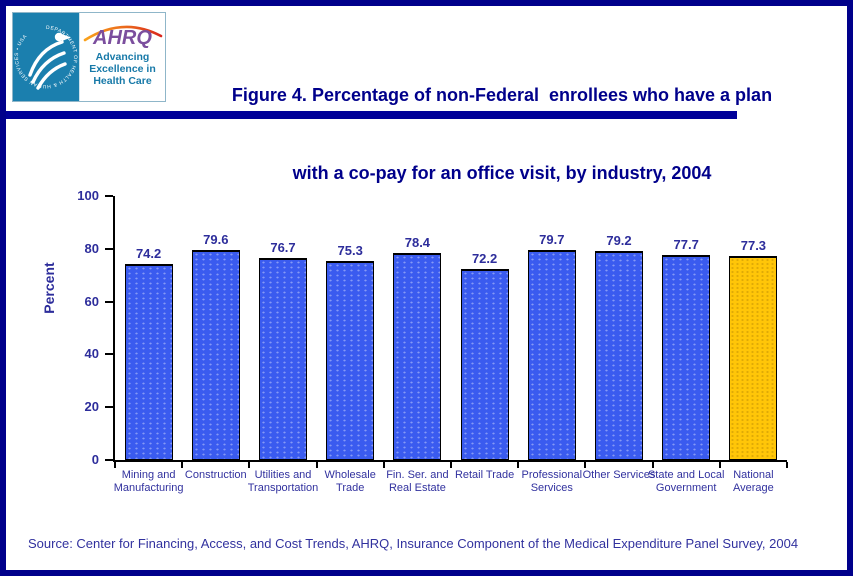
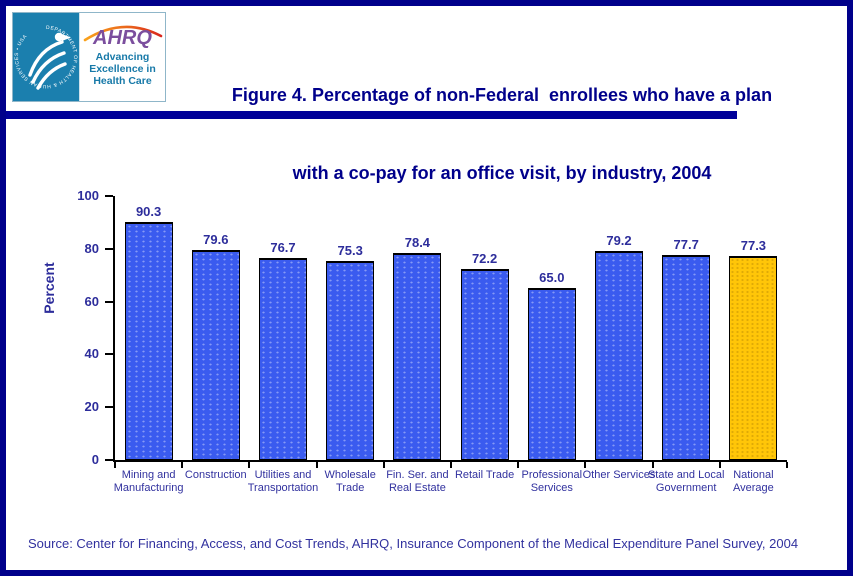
Mining and Manufacturing: 74.2 -> 90.3
Professional Services: 79.7 -> 65.0
